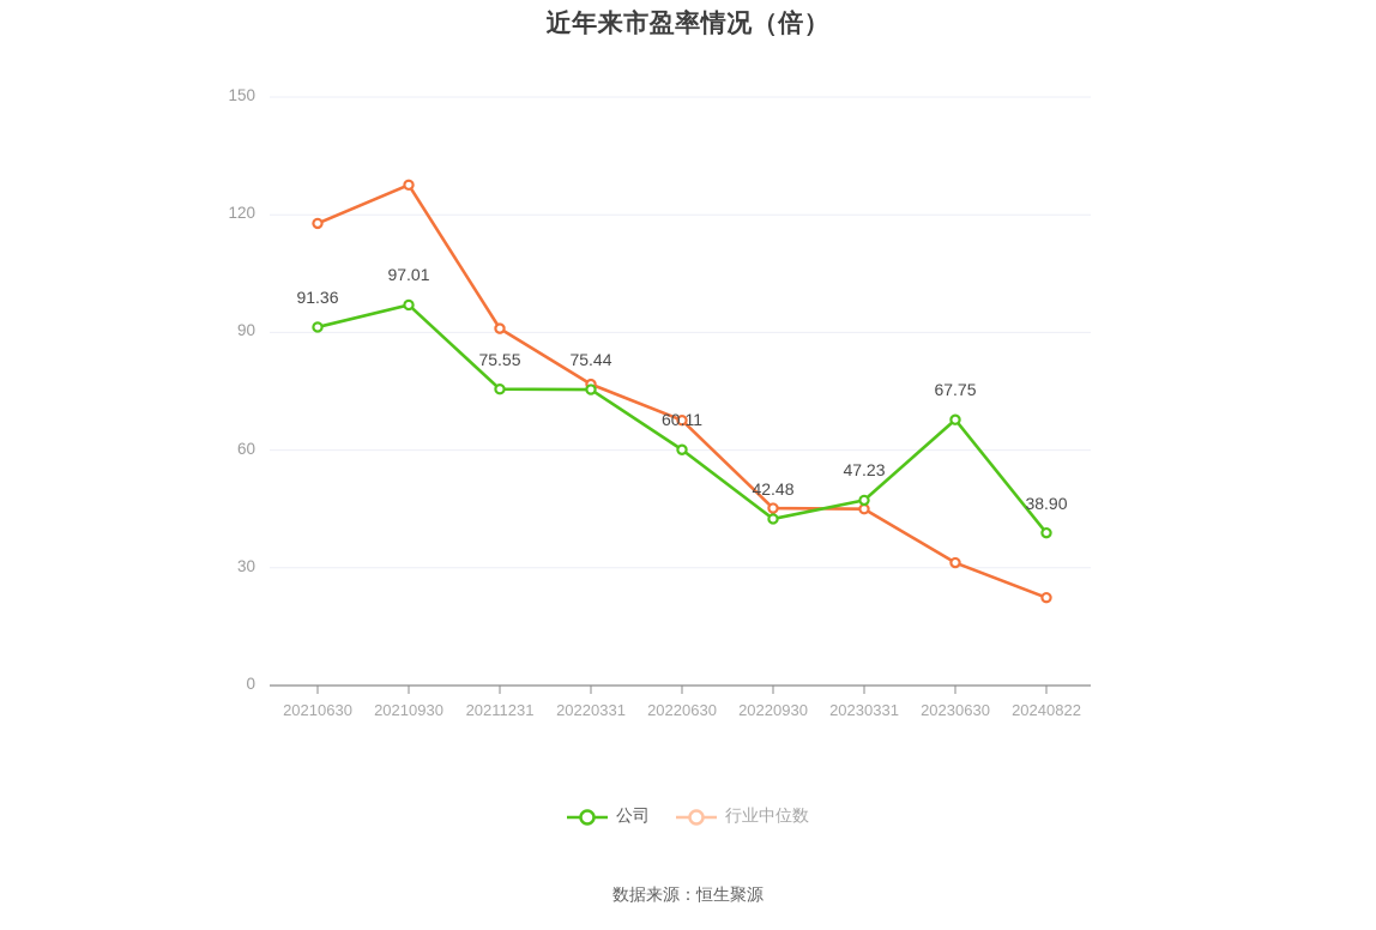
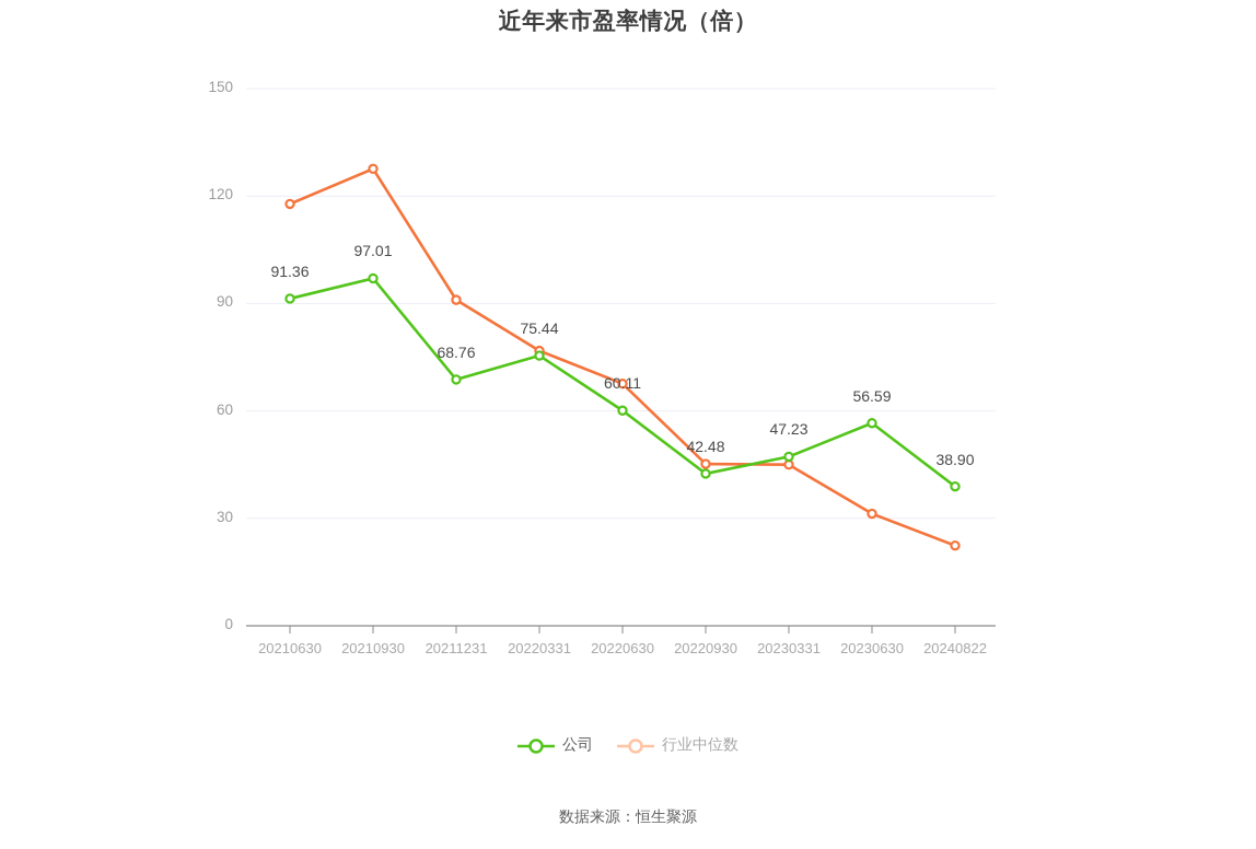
公司/20211231: 75.55 -> 68.76
公司/20230630: 67.75 -> 56.59
